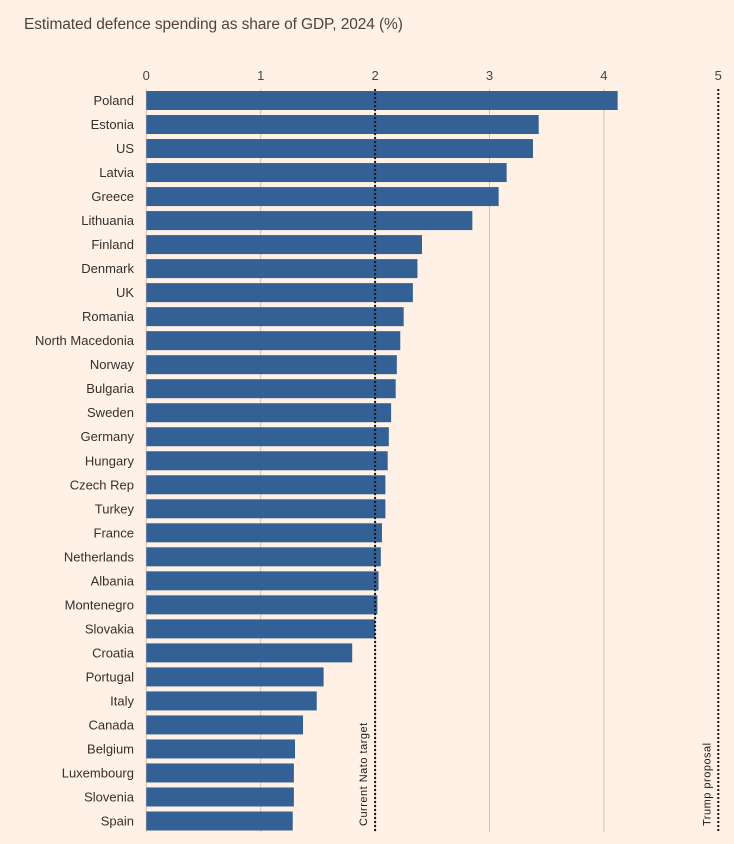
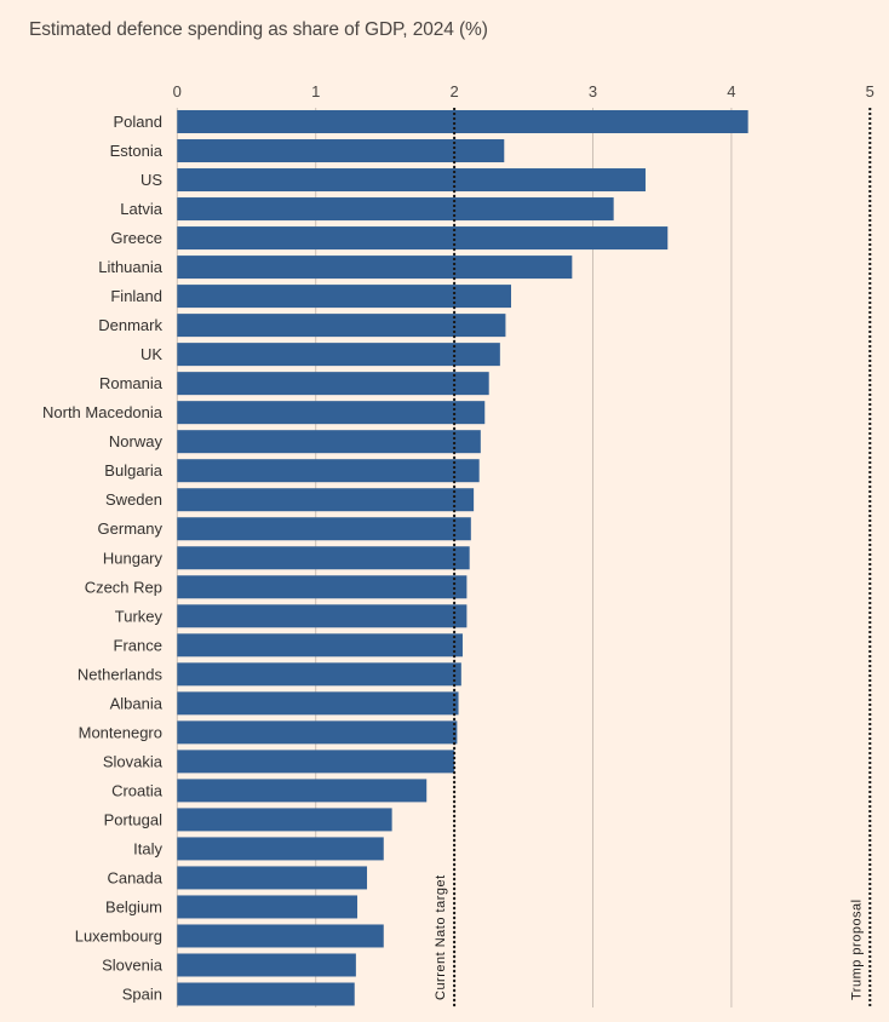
Estonia: 3.43 -> 2.36
Greece: 3.08 -> 3.54
Luxembourg: 1.29 -> 1.49
